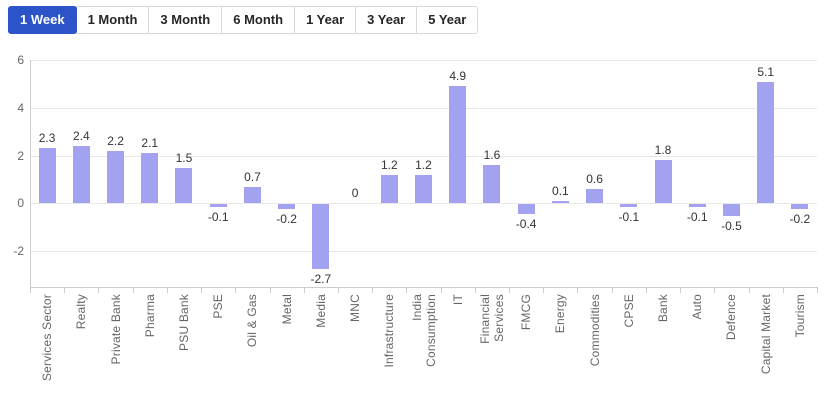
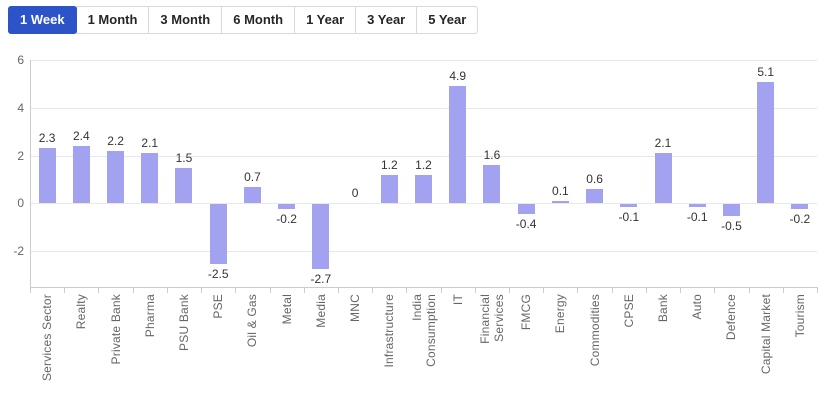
PSE: -0.1 -> -2.5
Bank: 1.8 -> 2.1
